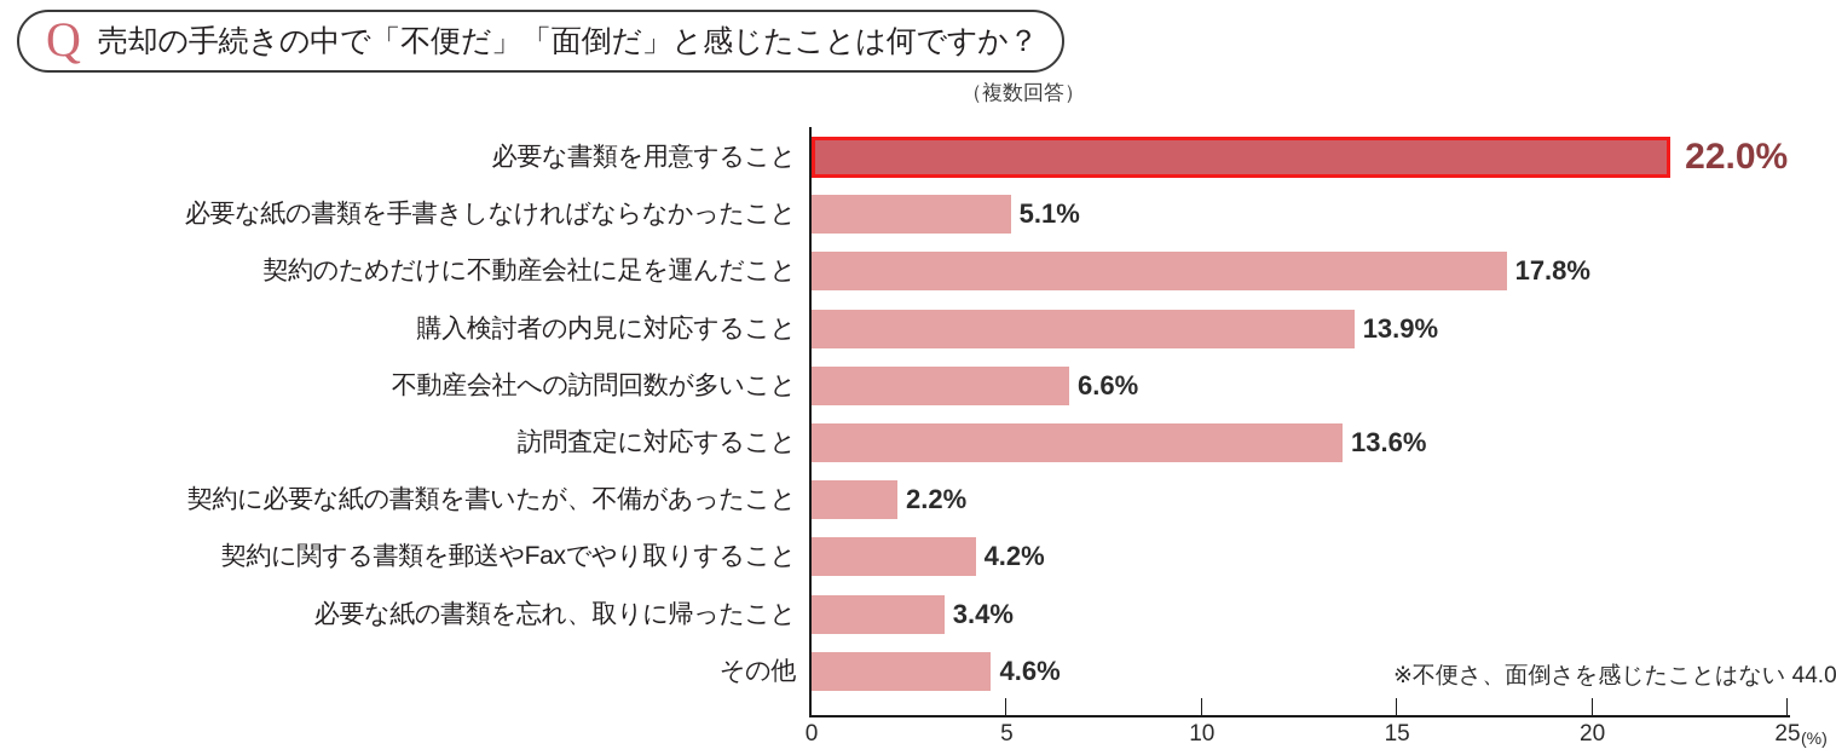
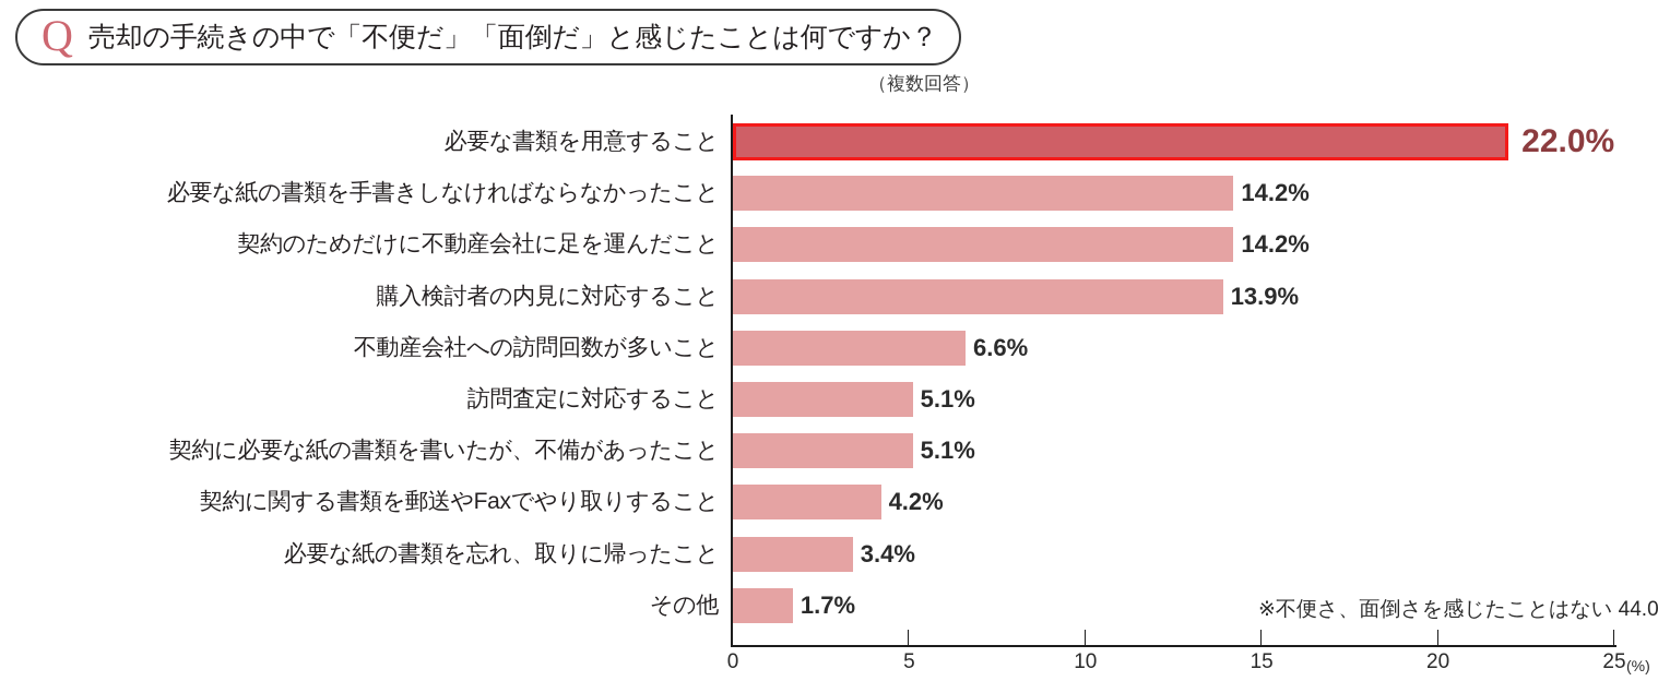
必要な紙の書類を手書きしなければならなかったこと: 5.1% -> 14.2%
契約のためだけに不動産会社に足を運んだこと: 17.8% -> 14.2%
訪問査定に対応すること: 13.6% -> 5.1%
契約に必要な紙の書類を書いたが、不備があったこと: 2.2% -> 5.1%
その他: 4.6% -> 1.7%
